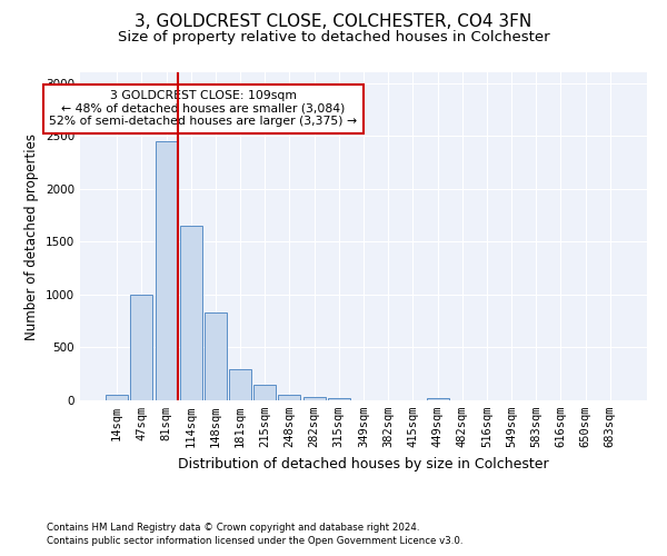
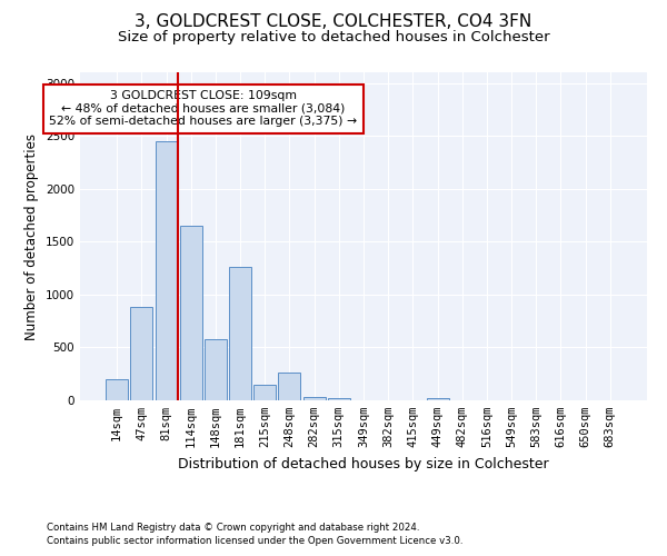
14sqm: 50 -> 200
47sqm: 1000 -> 880
148sqm: 830 -> 580
181sqm: 290 -> 1260
248sqm: 50 -> 260
